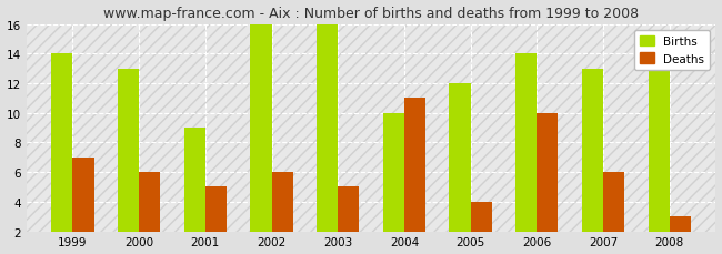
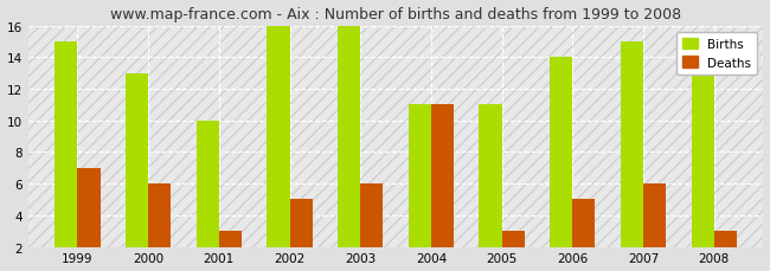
Births/1999: 14 -> 15
Births/2001: 9 -> 10
Deaths/2001: 5 -> 3
Deaths/2002: 6 -> 5
Deaths/2003: 5 -> 6
Births/2004: 10 -> 11
Births/2005: 12 -> 11
Deaths/2005: 4 -> 3
Deaths/2006: 10 -> 5
Births/2007: 13 -> 15
